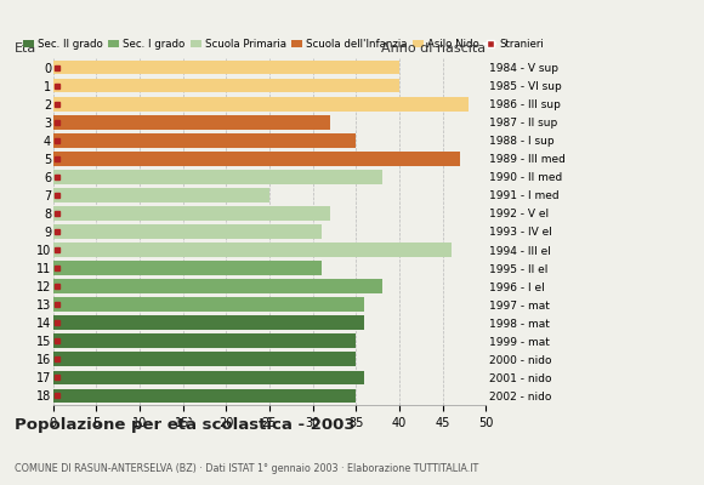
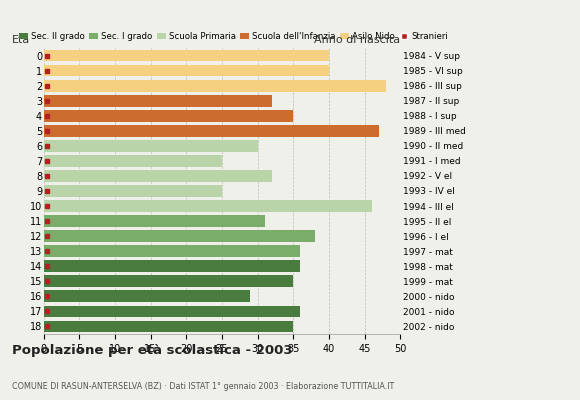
6: 38 -> 30
9: 31 -> 25
16: 35 -> 29
